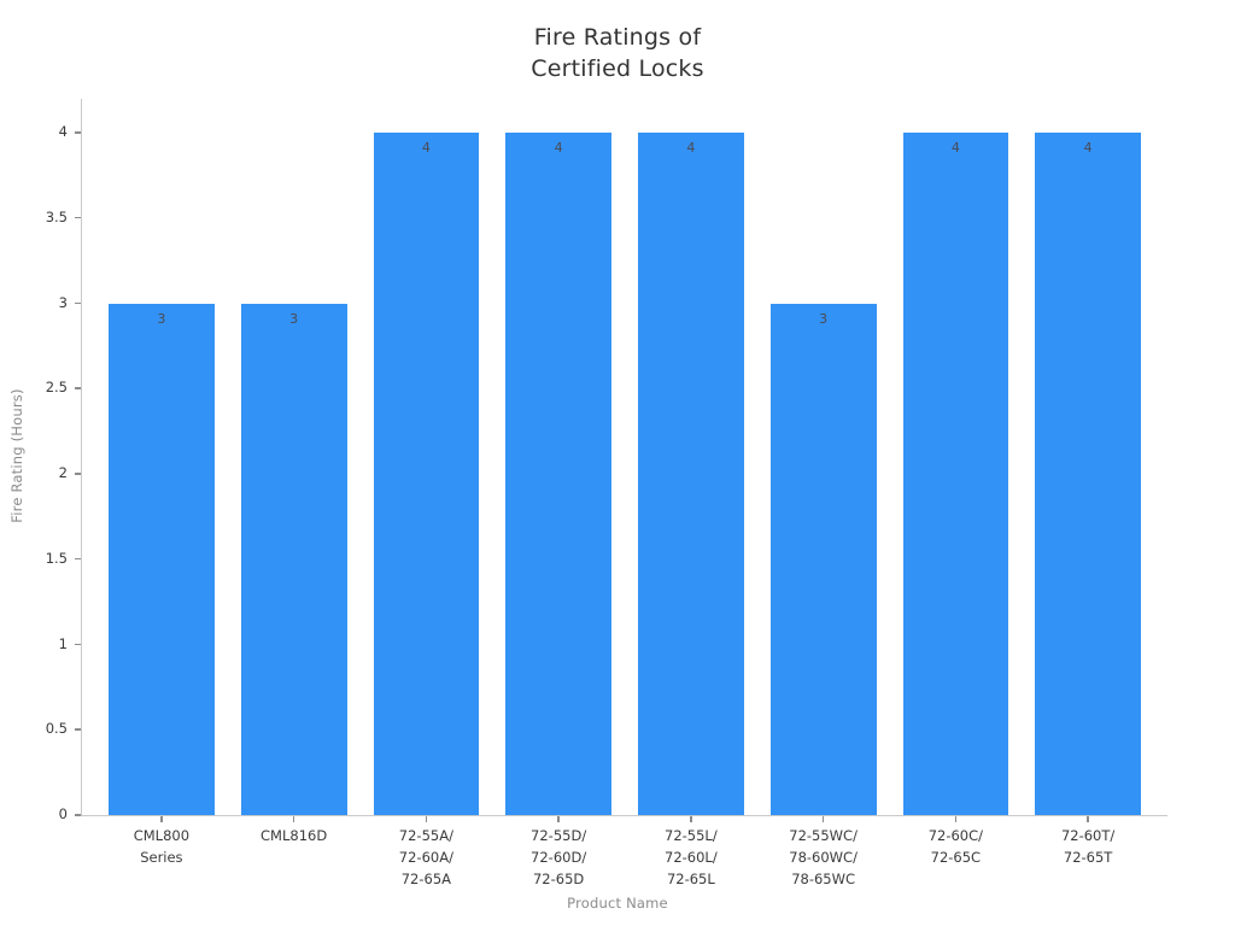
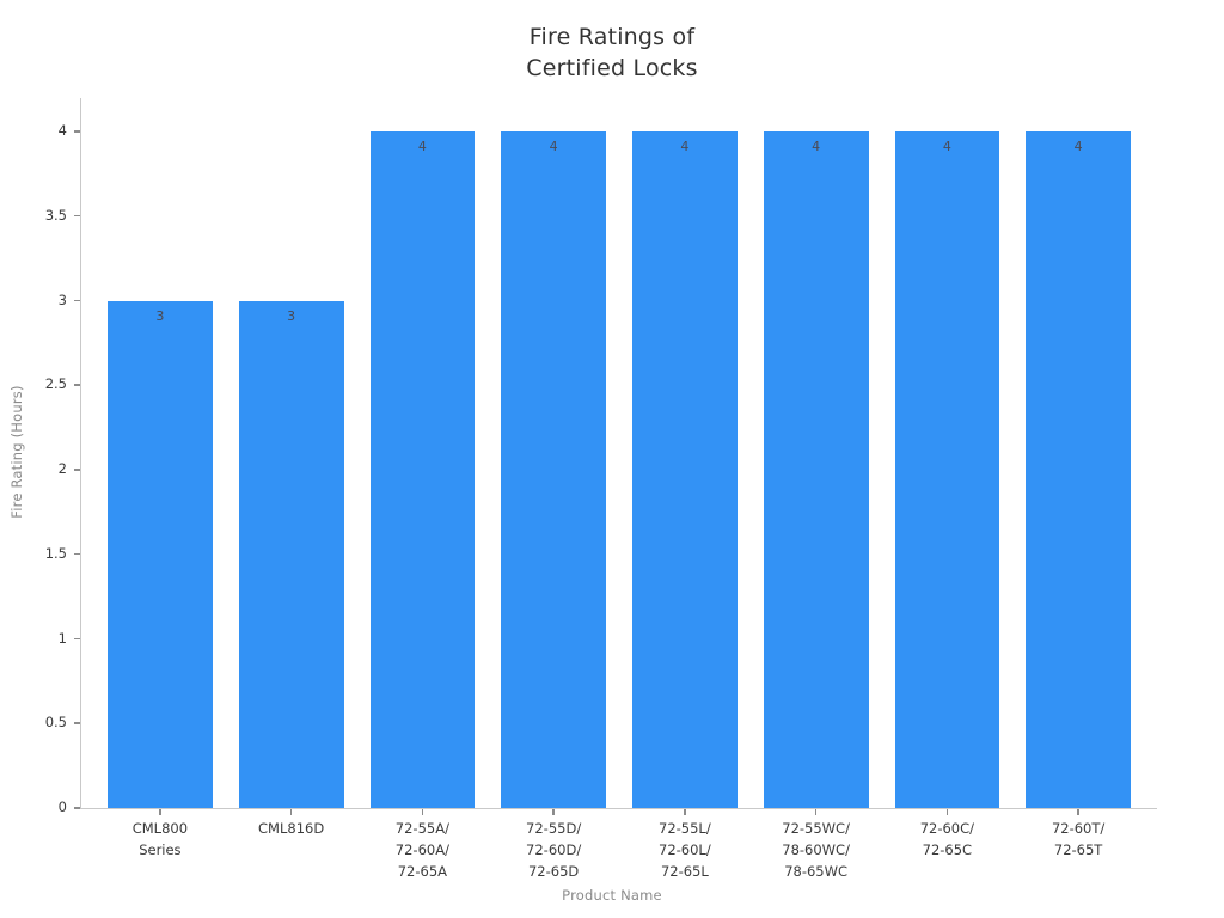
72-55WC/ 78-60WC/ 78-65WC: 3 -> 4
